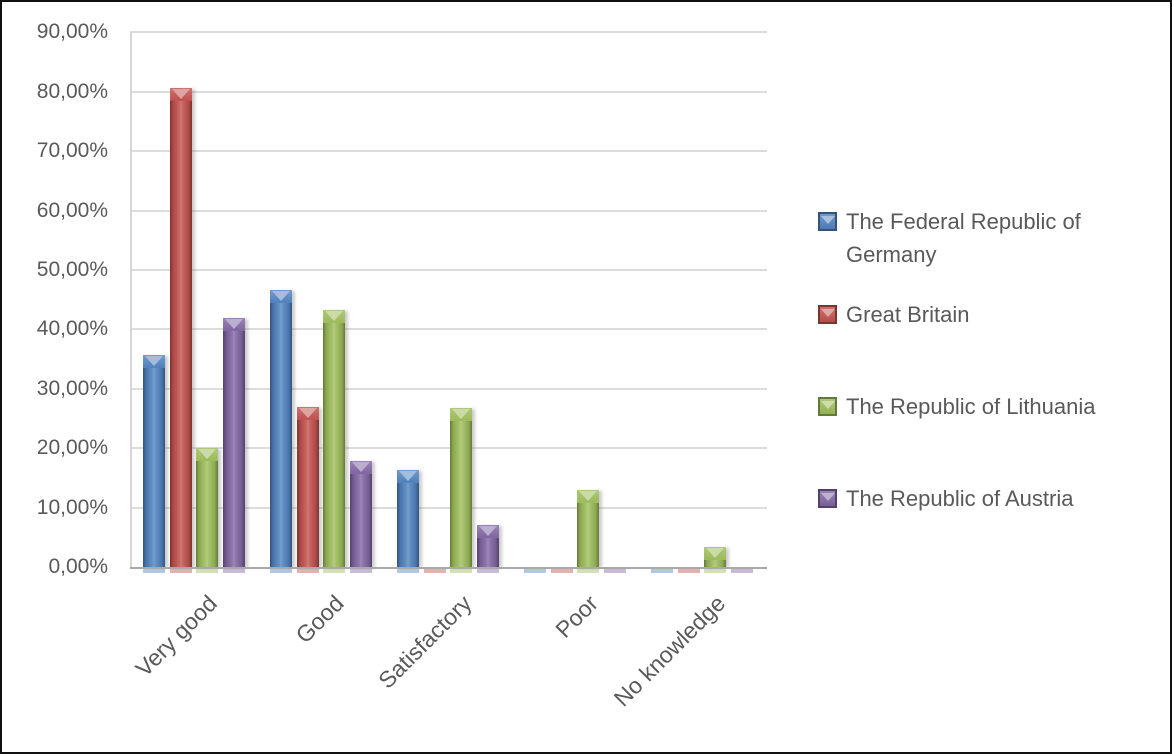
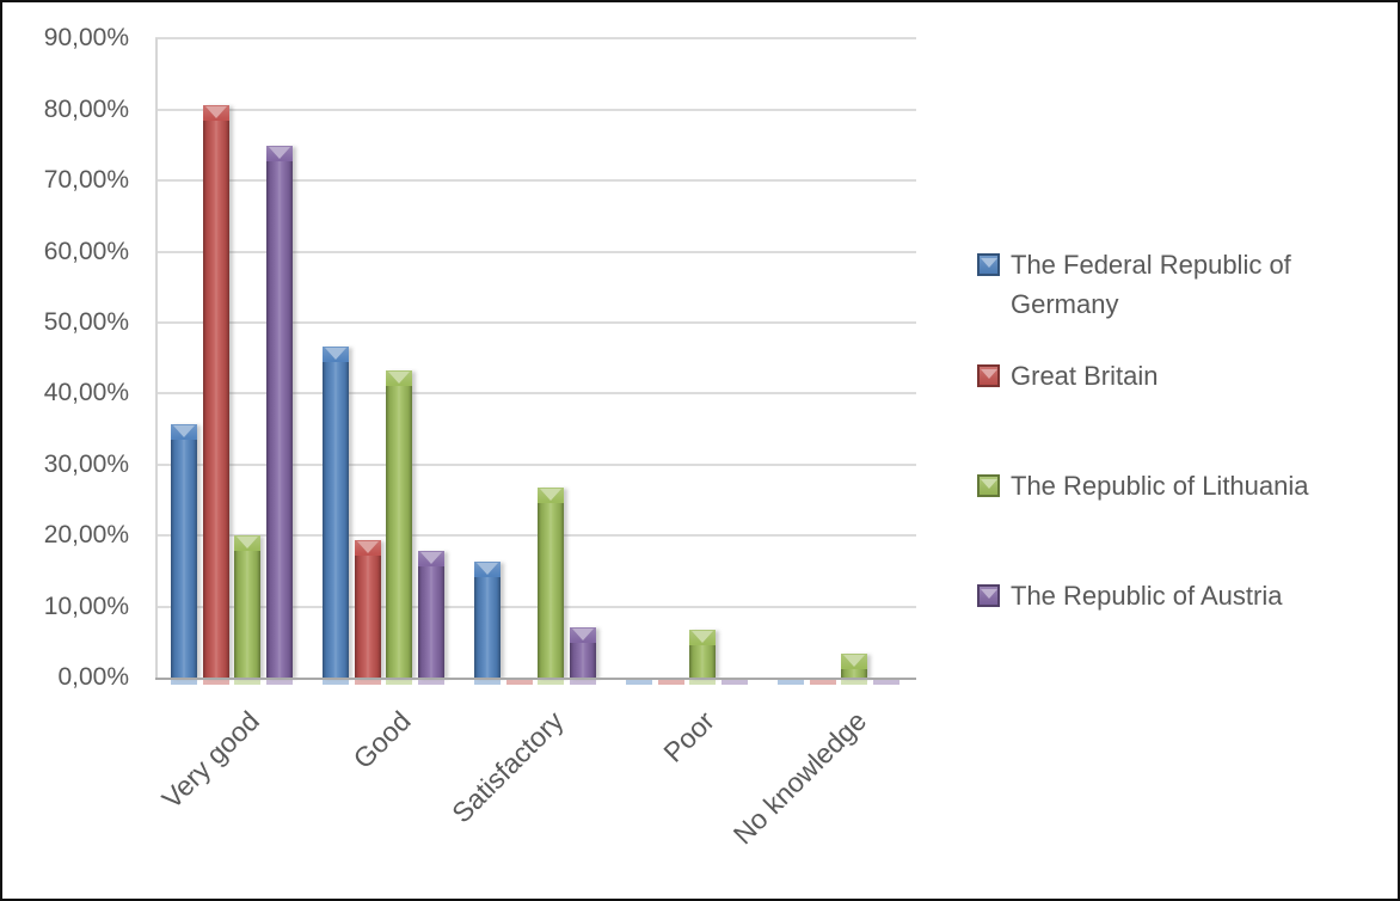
The Republic of Austria/Very good: 42% -> 75%
Great Britain/Good: 27% -> 19%
The Republic of Lithuania/Poor: 13% -> 7%
